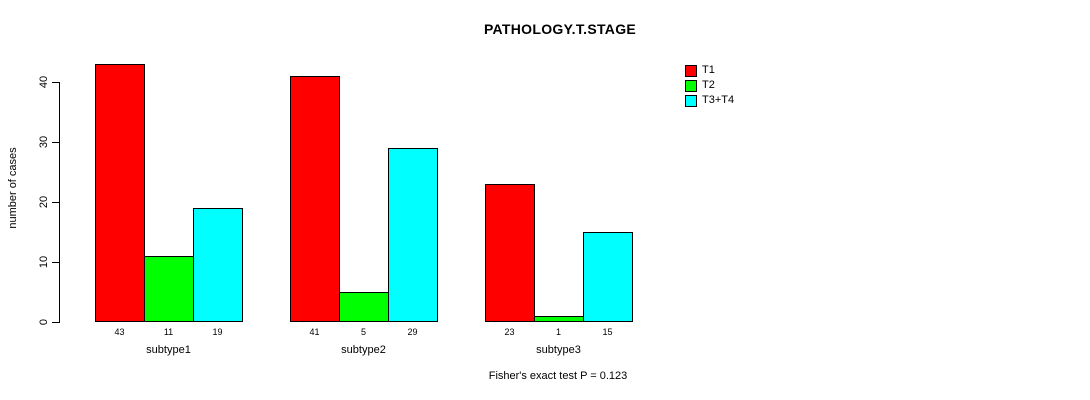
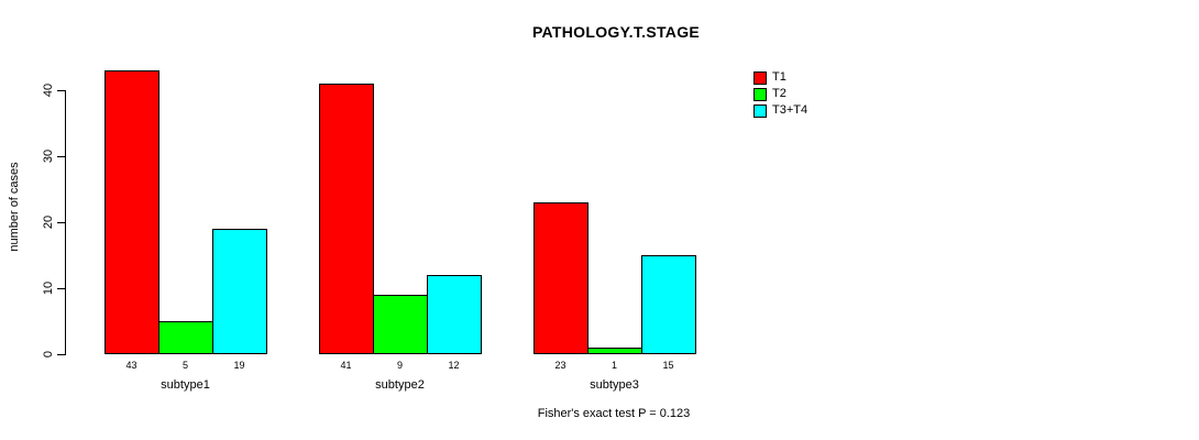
T2/subtype1: 11 -> 5
T2/subtype2: 5 -> 9
T3+T4/subtype2: 29 -> 12
